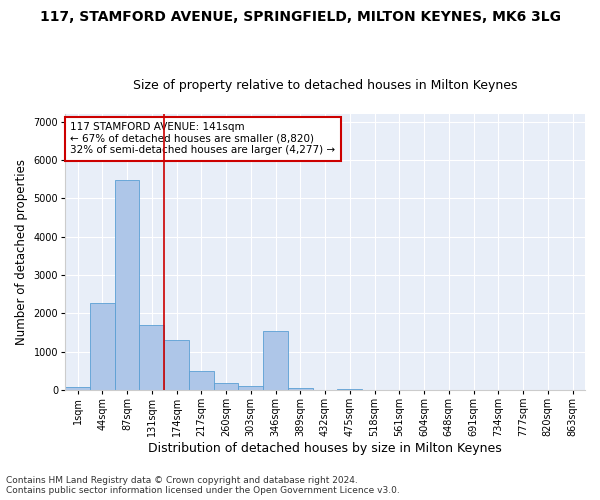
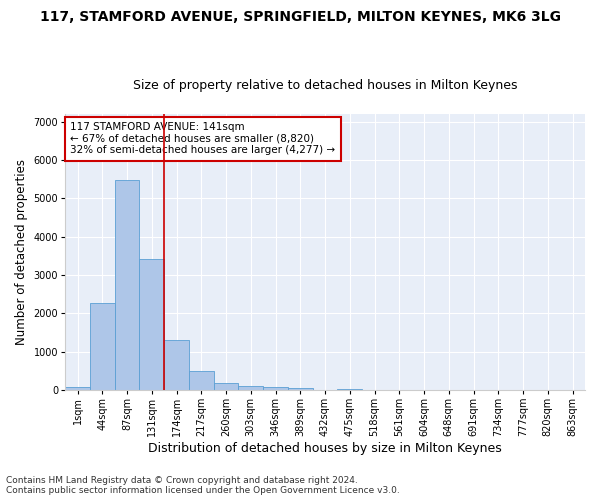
131sqm: 1700 -> 3420
346sqm: 1550 -> 80
